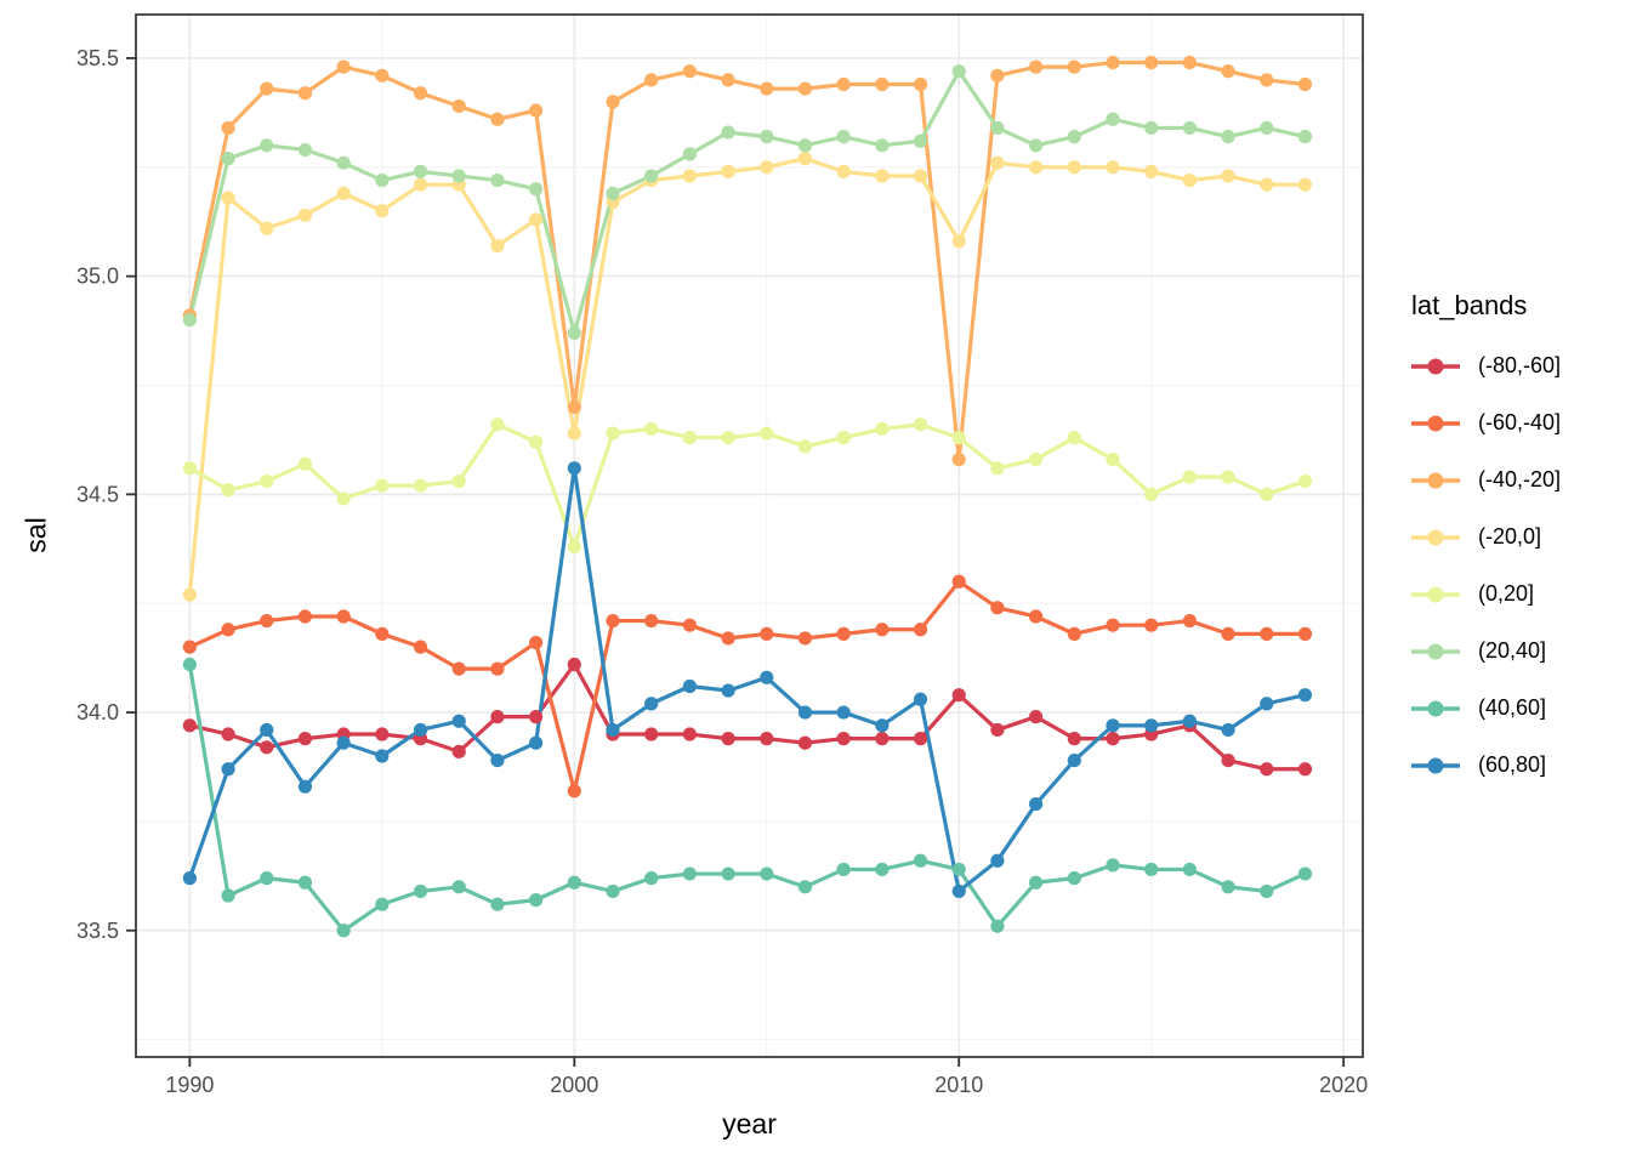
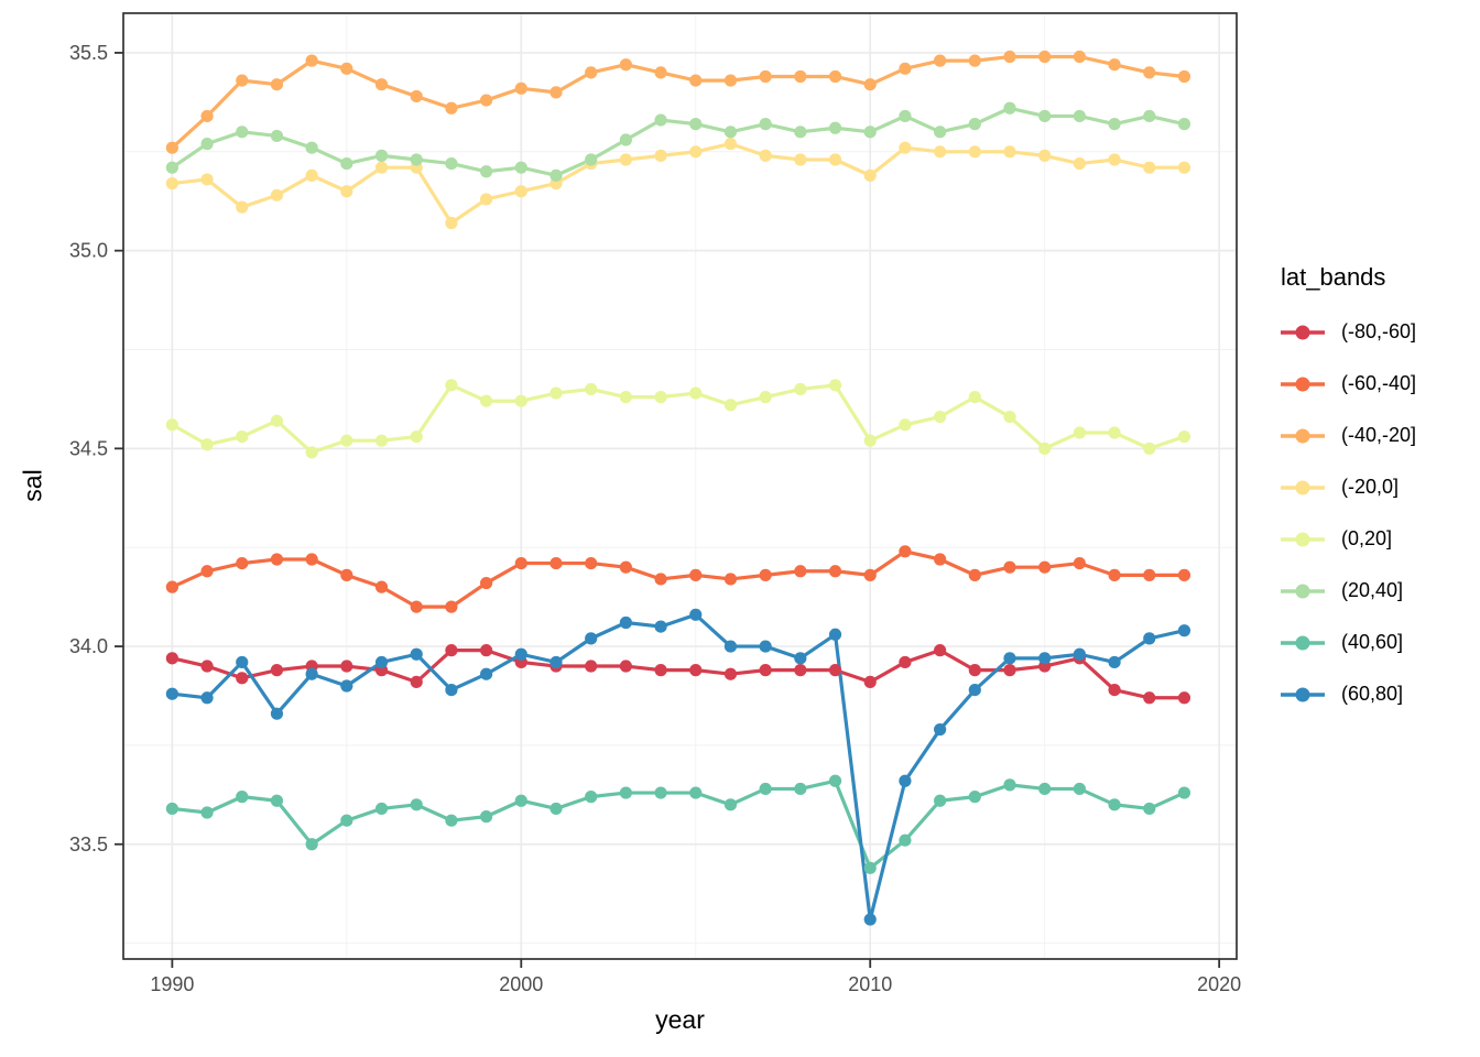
(-40,-20]/1990: 34.91 -> 35.26
(-20,0]/1990: 34.27 -> 35.17
(20,40]/1990: 34.90 -> 35.21
(40,60]/1990: 34.11 -> 33.59
(60,80]/1990: 33.62 -> 33.88
(-80,-60]/2000: 34.11 -> 33.96
(-60,-40]/2000: 33.82 -> 34.21
(-40,-20]/2000: 34.70 -> 35.41
(-20,0]/2000: 34.64 -> 35.15
(0,20]/2000: 34.38 -> 34.62
(20,40]/2000: 34.87 -> 35.21
(60,80]/2000: 34.56 -> 33.98
(-80,-60]/2010: 34.04 -> 33.91
(-60,-40]/2010: 34.30 -> 34.18
(-40,-20]/2010: 34.58 -> 35.42
(-20,0]/2010: 35.08 -> 35.19
(0,20]/2010: 34.63 -> 34.52
(20,40]/2010: 35.47 -> 35.30
(40,60]/2010: 33.64 -> 33.44
(60,80]/2010: 33.59 -> 33.31
